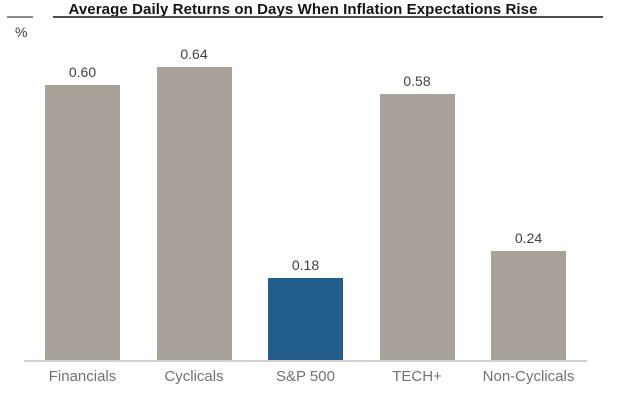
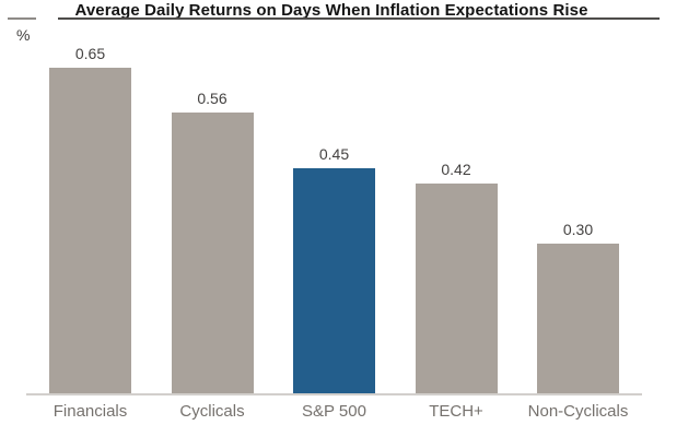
Financials: 0.60 -> 0.65
Cyclicals: 0.64 -> 0.56
S&P 500: 0.18 -> 0.45
TECH+: 0.58 -> 0.42
Non-Cyclicals: 0.24 -> 0.30
